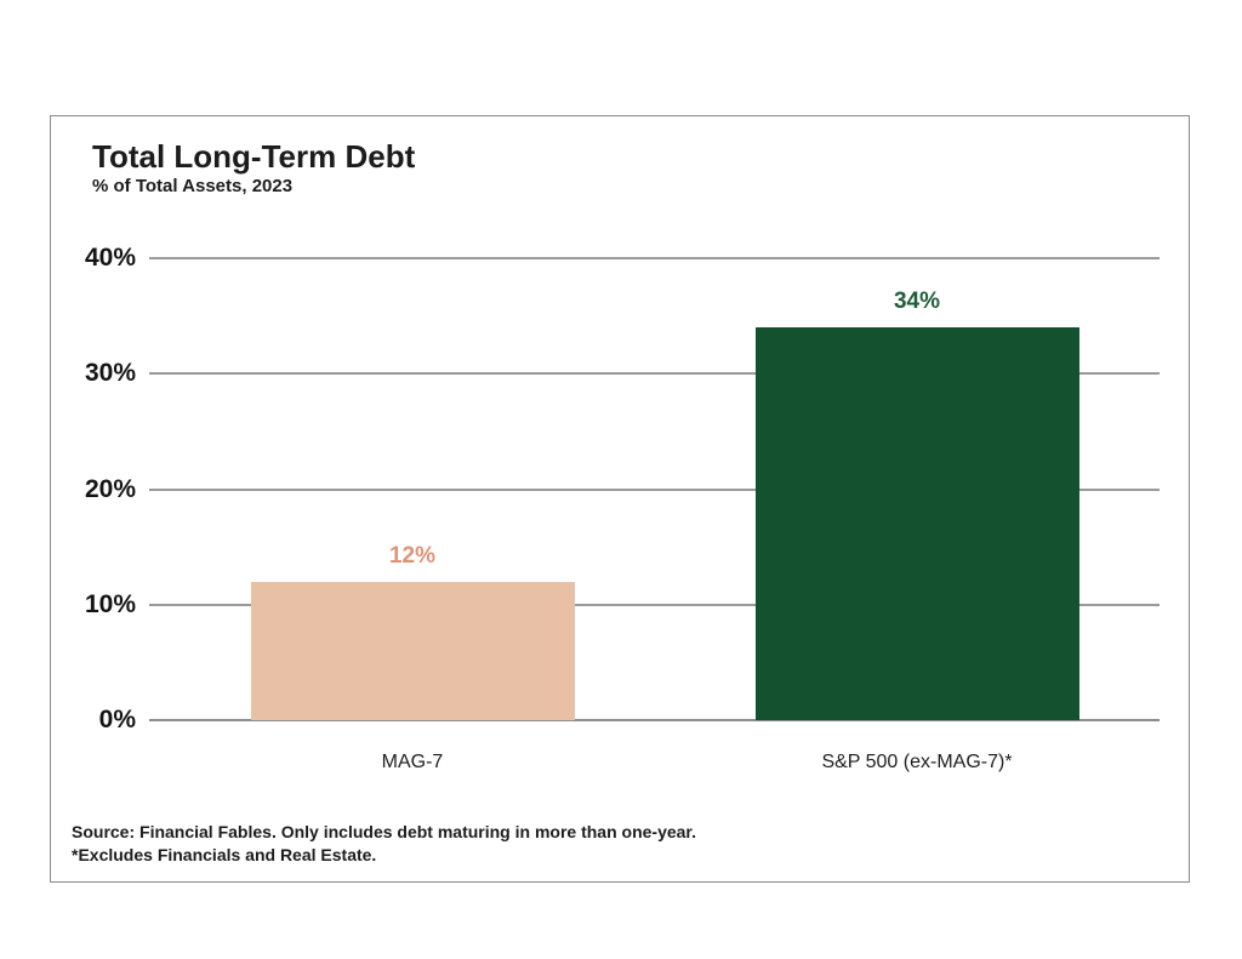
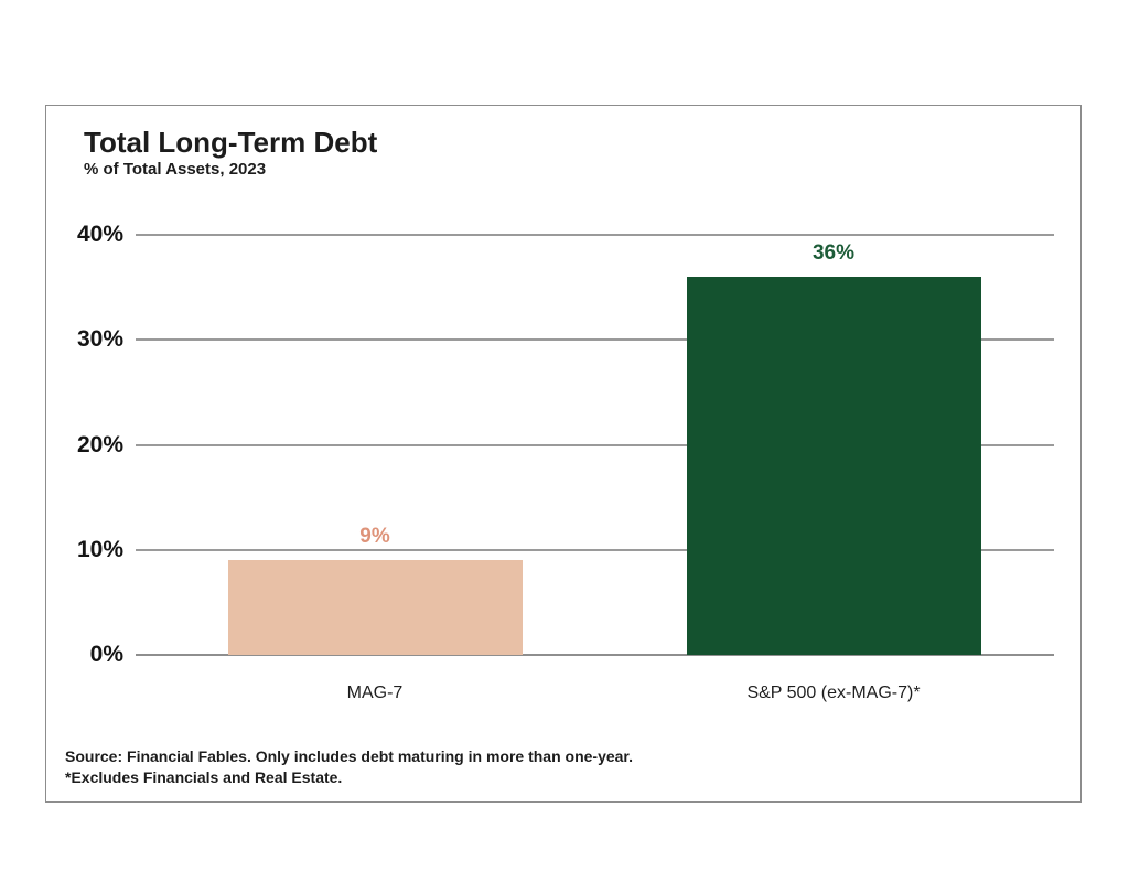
MAG-7: 12% -> 9%
S&P 500 (ex-MAG-7)*: 34% -> 36%
